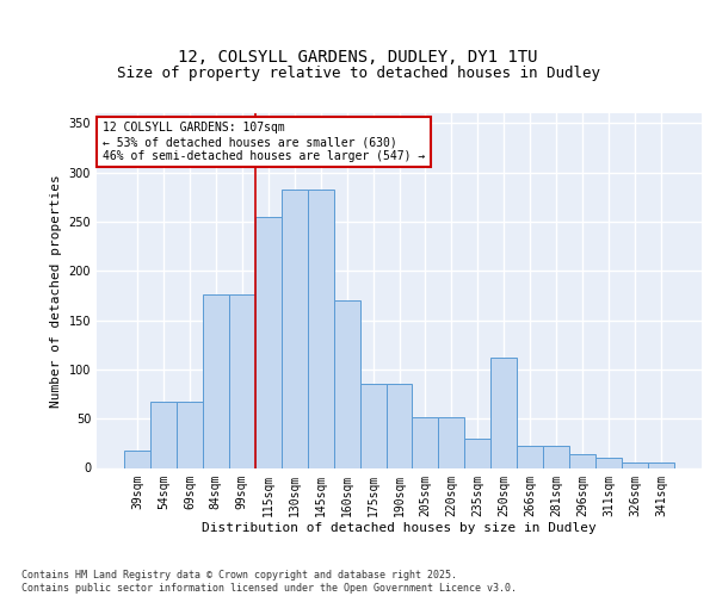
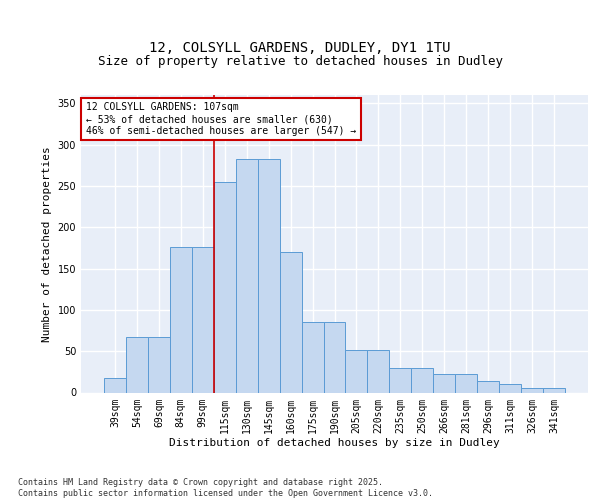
250sqm: 112 -> 30
